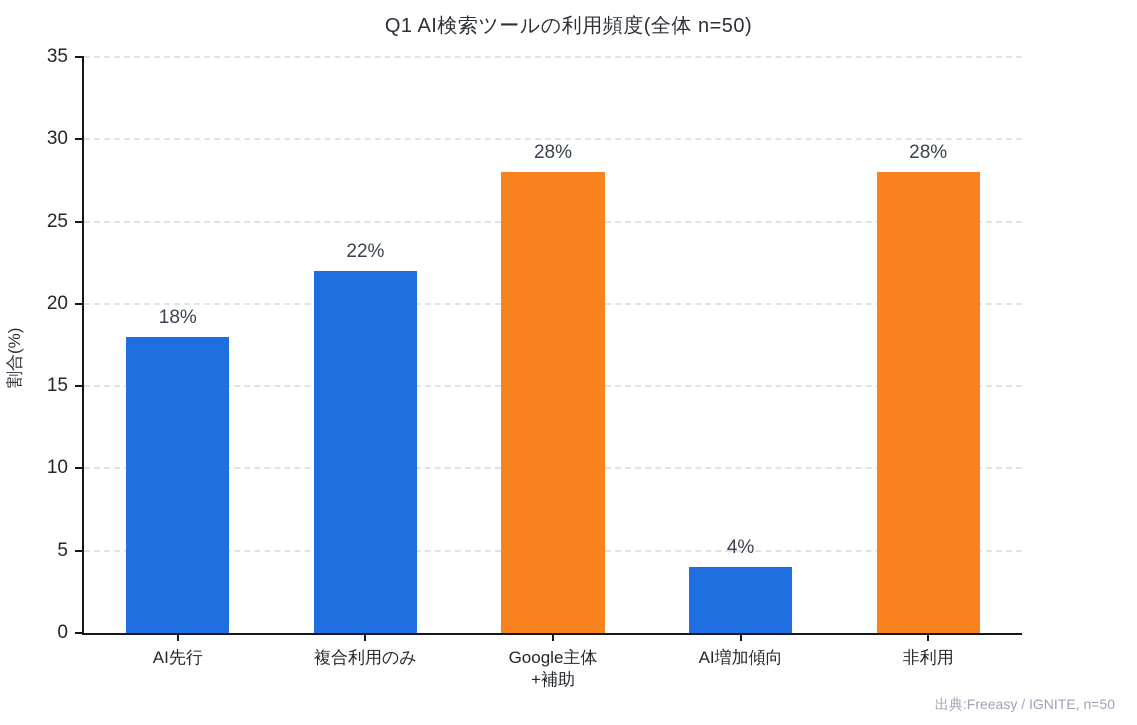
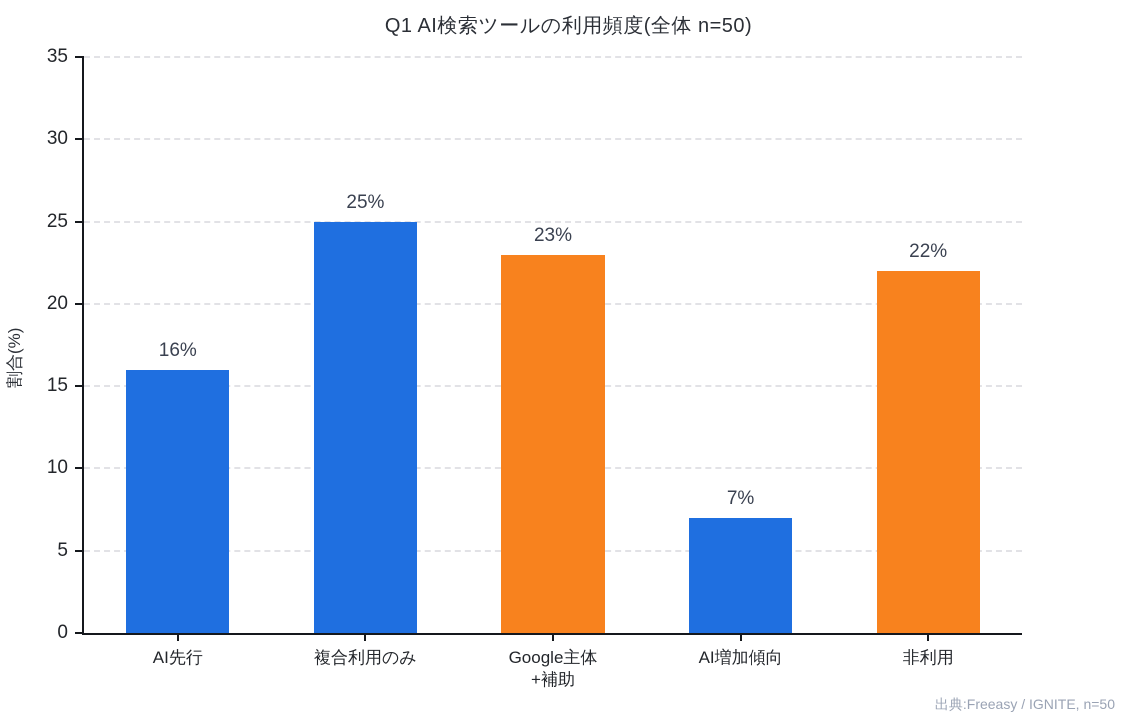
AI先行: 18% -> 16%
複合利用のみ: 22% -> 25%
Google主体 +補助: 28% -> 23%
AI増加傾向: 4% -> 7%
非利用: 28% -> 22%
